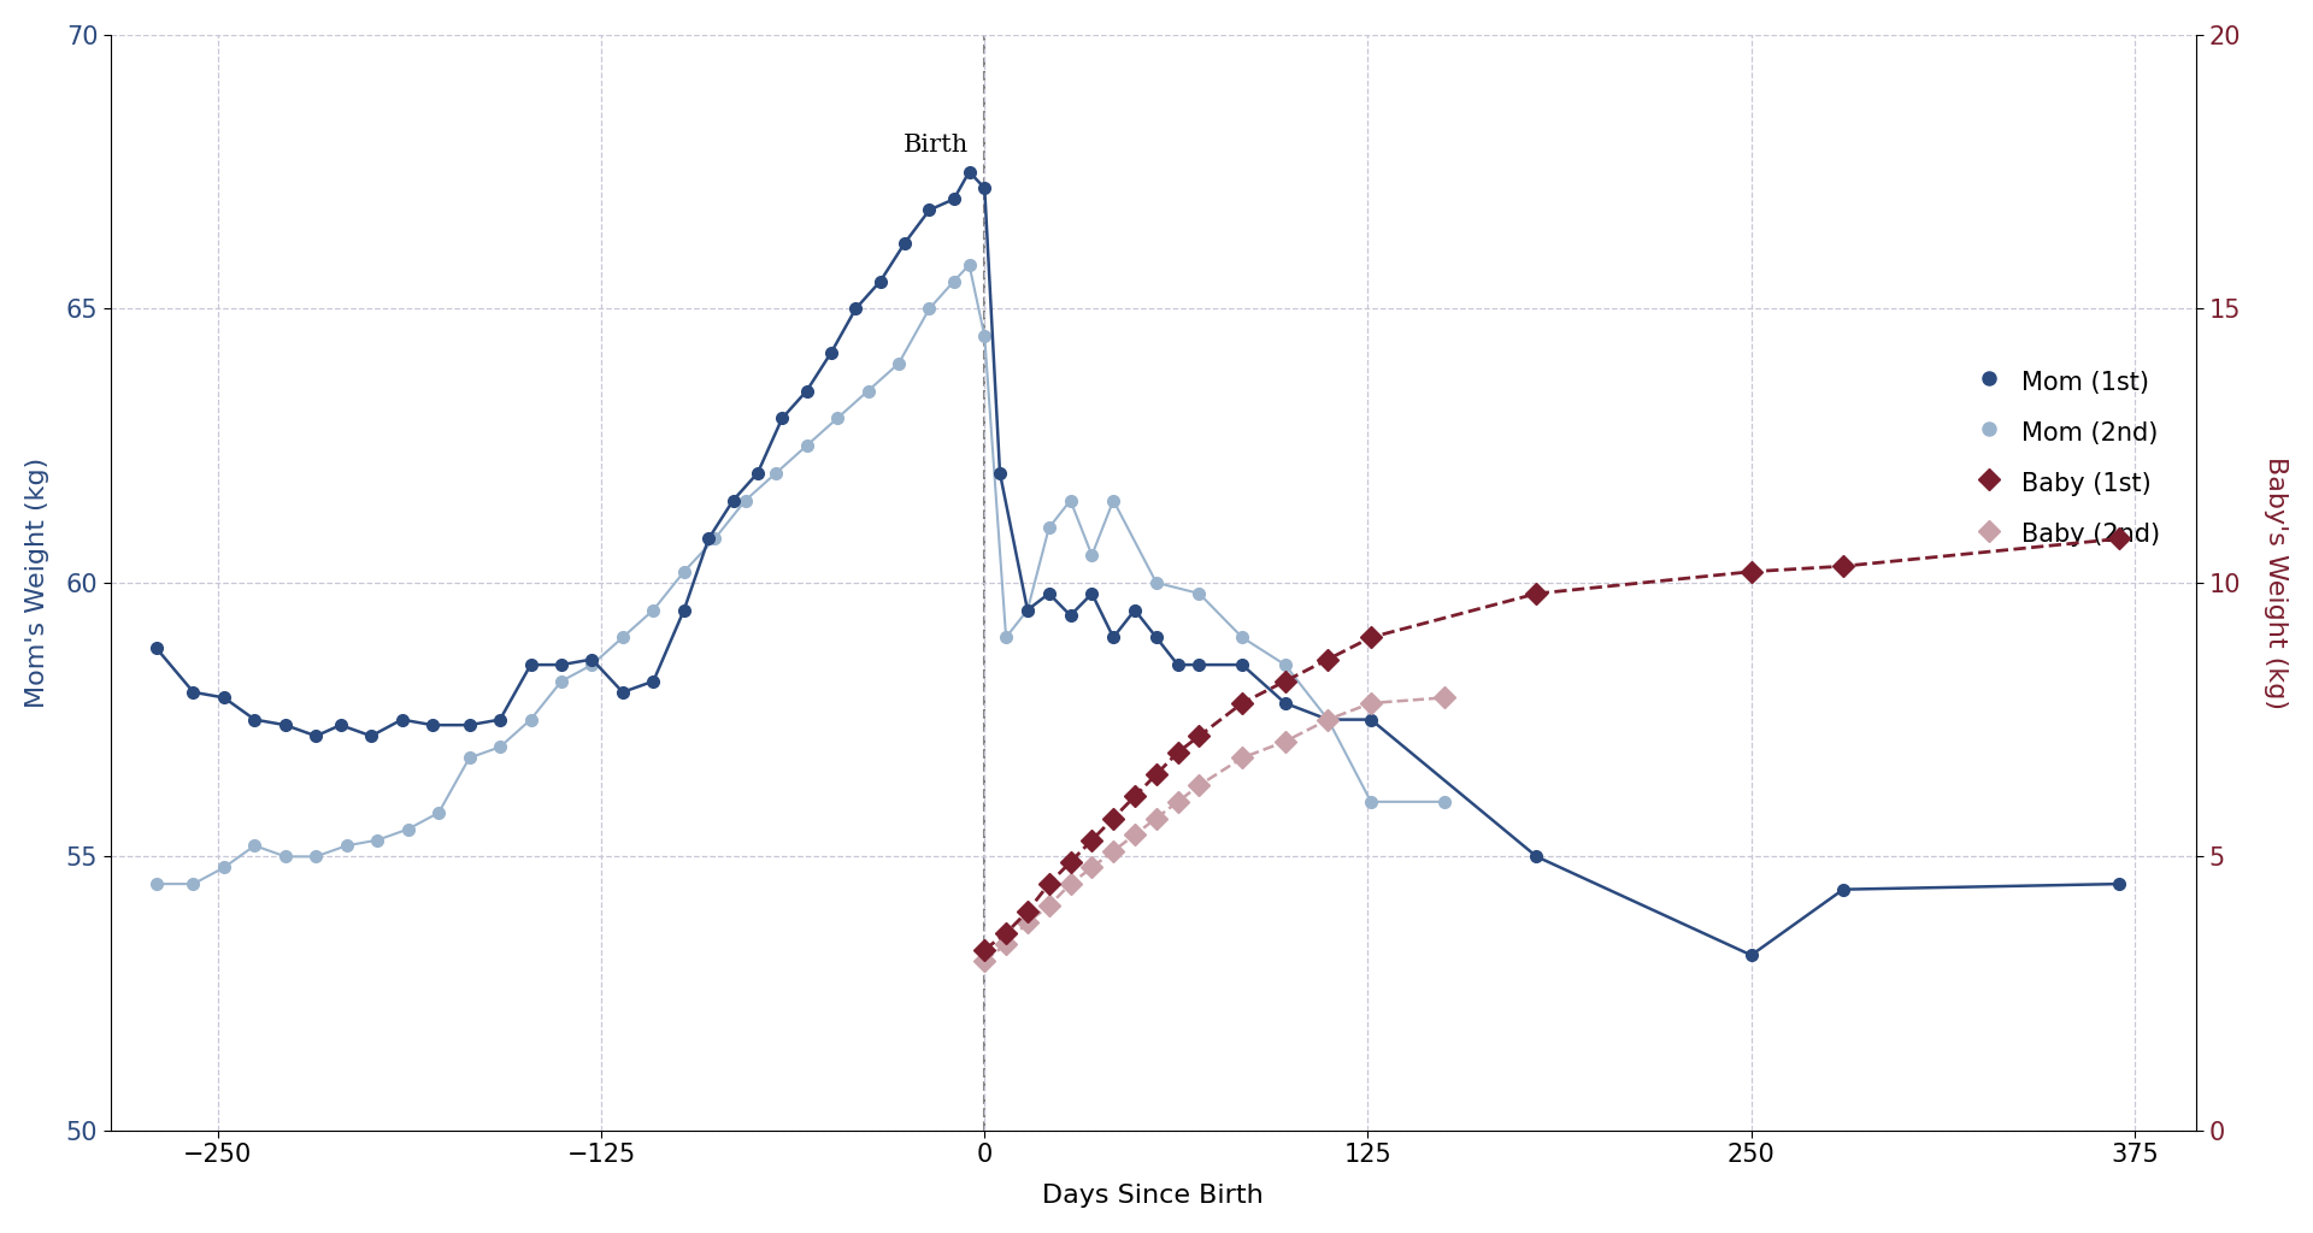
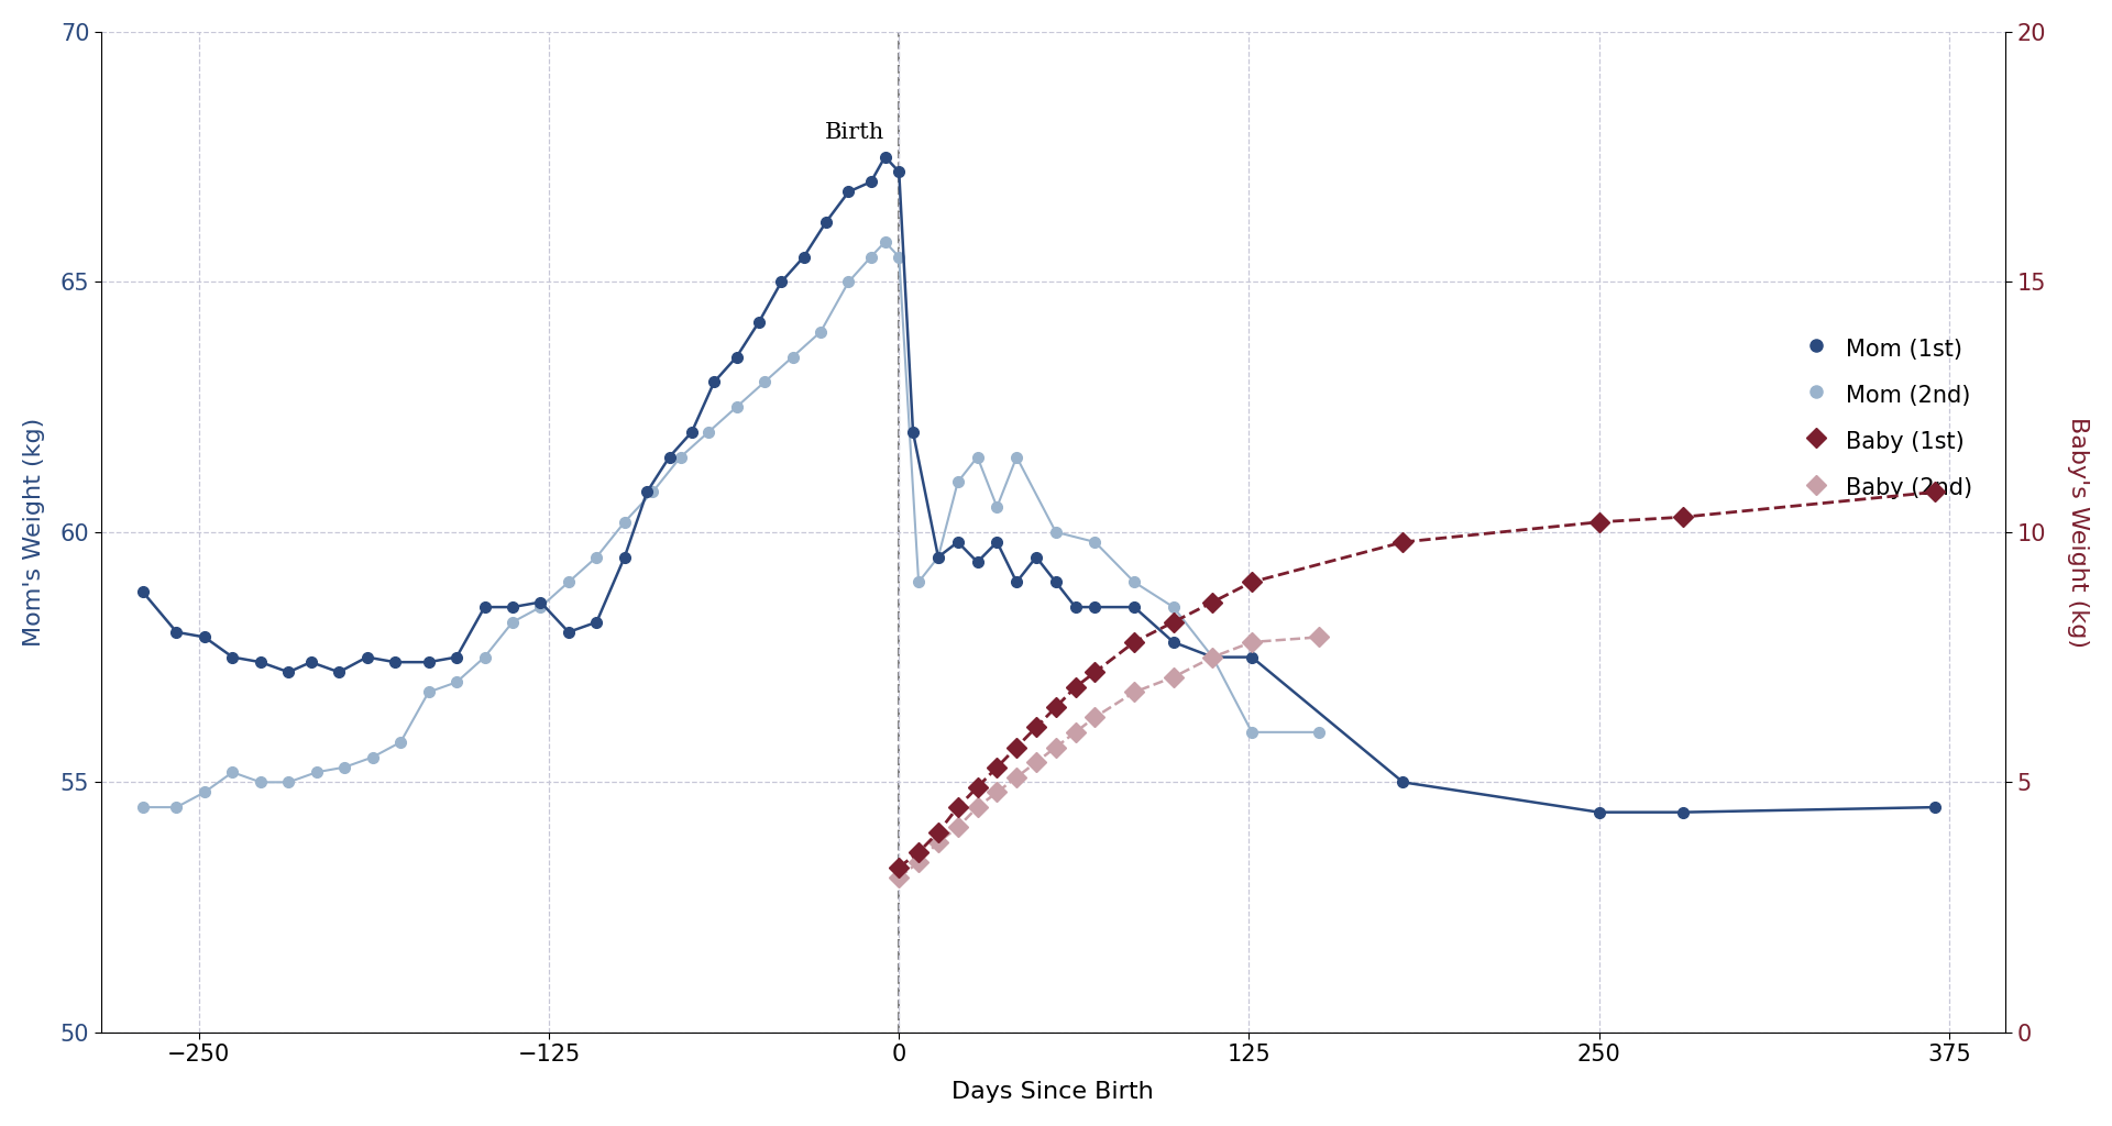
Mom (2nd)/0: 64.5 -> 65.5
Mom (1st)/250: 53.2 -> 54.4
